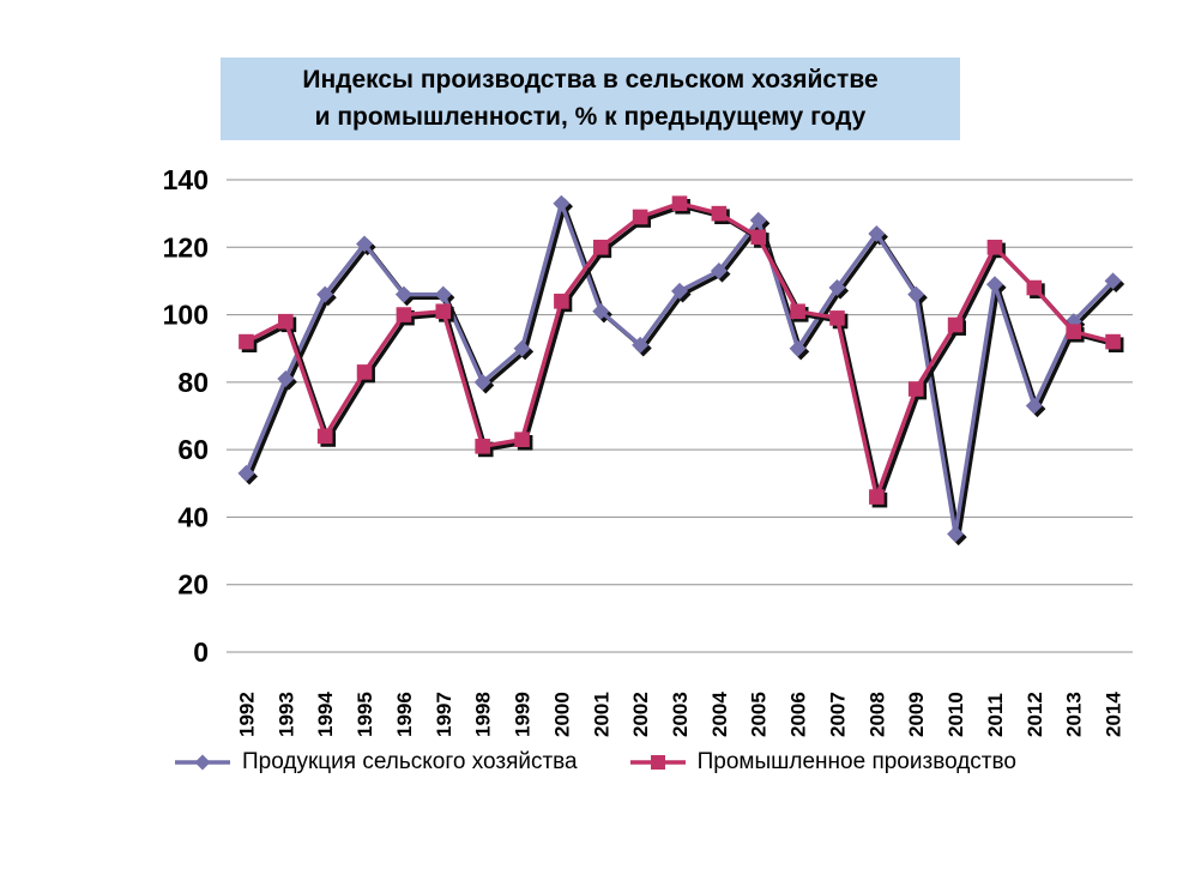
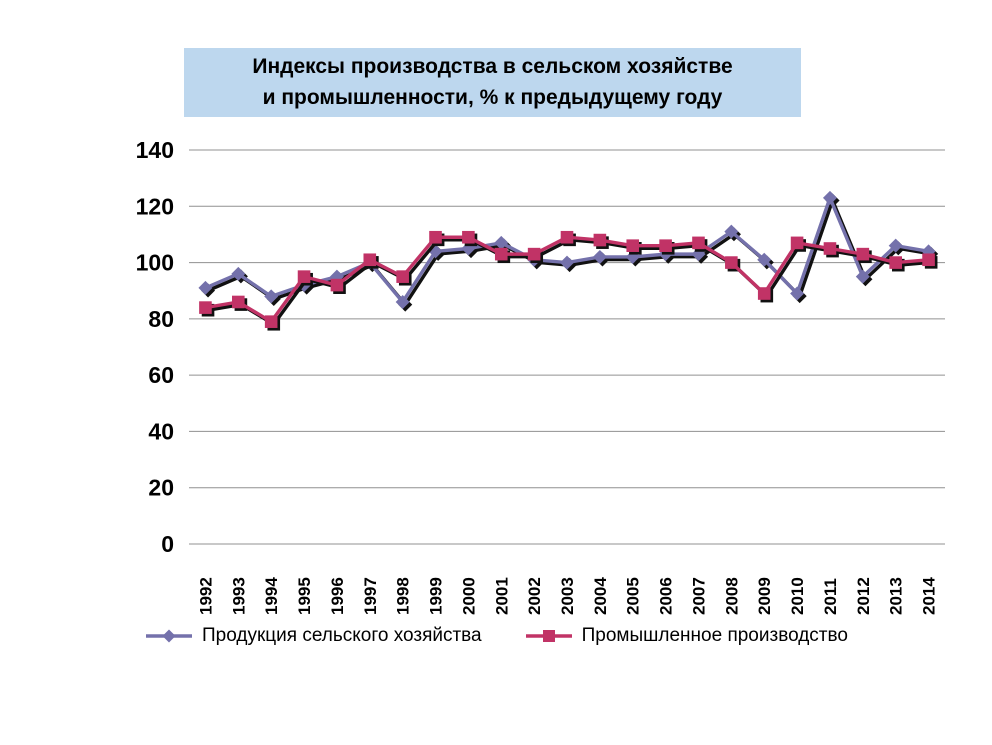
Продукция сельского хозяйства/1992: 53 -> 91
Промышленное производство/1992: 92 -> 84
Продукция сельского хозяйства/1993: 81 -> 96
Промышленное производство/1993: 98 -> 86
Продукция сельского хозяйства/1994: 106 -> 88
Промышленное производство/1994: 64 -> 79
Продукция сельского хозяйства/1995: 121 -> 92
Промышленное производство/1995: 83 -> 95
Продукция сельского хозяйства/1996: 106 -> 95
Промышленное производство/1996: 100 -> 92
Продукция сельского хозяйства/1997: 106 -> 100
Продукция сельского хозяйства/1998: 80 -> 86
Промышленное производство/1998: 61 -> 95
Продукция сельского хозяйства/1999: 90 -> 104
Промышленное производство/1999: 63 -> 109
Продукция сельского хозяйства/2000: 133 -> 105
Промышленное производство/2000: 104 -> 109
Продукция сельского хозяйства/2001: 101 -> 107
Промышленное производство/2001: 120 -> 103
Продукция сельского хозяйства/2002: 91 -> 101
Промышленное производство/2002: 129 -> 103
Продукция сельского хозяйства/2003: 107 -> 100
Промышленное производство/2003: 133 -> 109
Продукция сельского хозяйства/2004: 113 -> 102
Промышленное производство/2004: 130 -> 108
Продукция сельского хозяйства/2005: 128 -> 102
Промышленное производство/2005: 123 -> 106
Продукция сельского хозяйства/2006: 90 -> 103
Промышленное производство/2006: 101 -> 106
Продукция сельского хозяйства/2007: 108 -> 103
Промышленное производство/2007: 99 -> 107
Продукция сельского хозяйства/2008: 124 -> 111
Промышленное производство/2008: 46 -> 100
Продукция сельского хозяйства/2009: 106 -> 101
Промышленное производство/2009: 78 -> 89
Продукция сельского хозяйства/2010: 35 -> 89
Промышленное производство/2010: 97 -> 107
Продукция сельского хозяйства/2011: 109 -> 123
Промышленное производство/2011: 120 -> 105
Продукция сельского хозяйства/2012: 73 -> 95
Промышленное производство/2012: 108 -> 103
Продукция сельского хозяйства/2013: 98 -> 106
Промышленное производство/2013: 95 -> 100
Продукция сельского хозяйства/2014: 110 -> 104
Промышленное производство/2014: 92 -> 101
